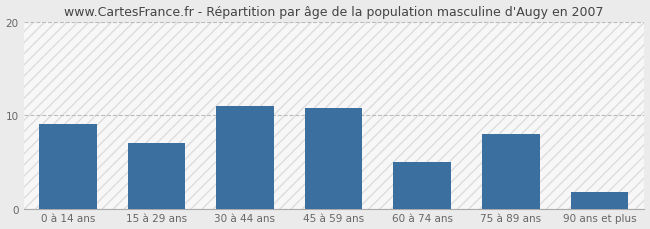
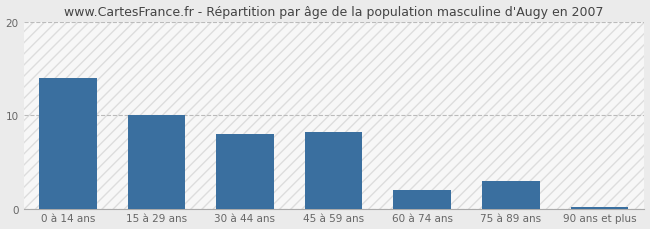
0 à 14 ans: 9.0 -> 14.0
15 à 29 ans: 7.0 -> 10.0
30 à 44 ans: 11.0 -> 8.0
45 à 59 ans: 10.8 -> 8.2
60 à 74 ans: 5.0 -> 2.0
75 à 89 ans: 8.0 -> 3.0
90 ans et plus: 1.8 -> 0.2
